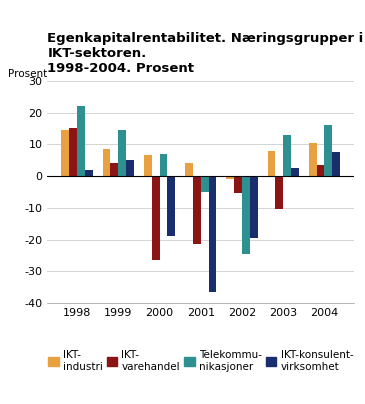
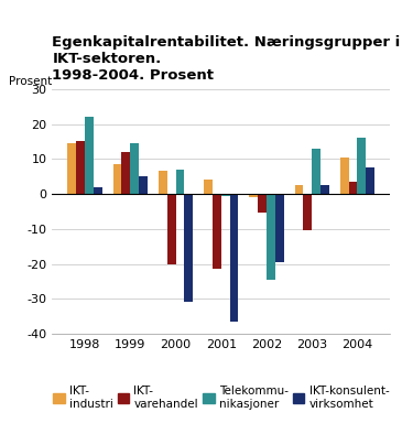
IKT- varehandel/1999: 4.0 -> 12.0
IKT- varehandel/2000: -26.5 -> -20.0
IKT-konsulent- virksomhet/2000: -19.0 -> -31.0
Telekommu- nikasjoner/2001: -5.0 -> -0.5
IKT- industri/2003: 8.0 -> 2.5
